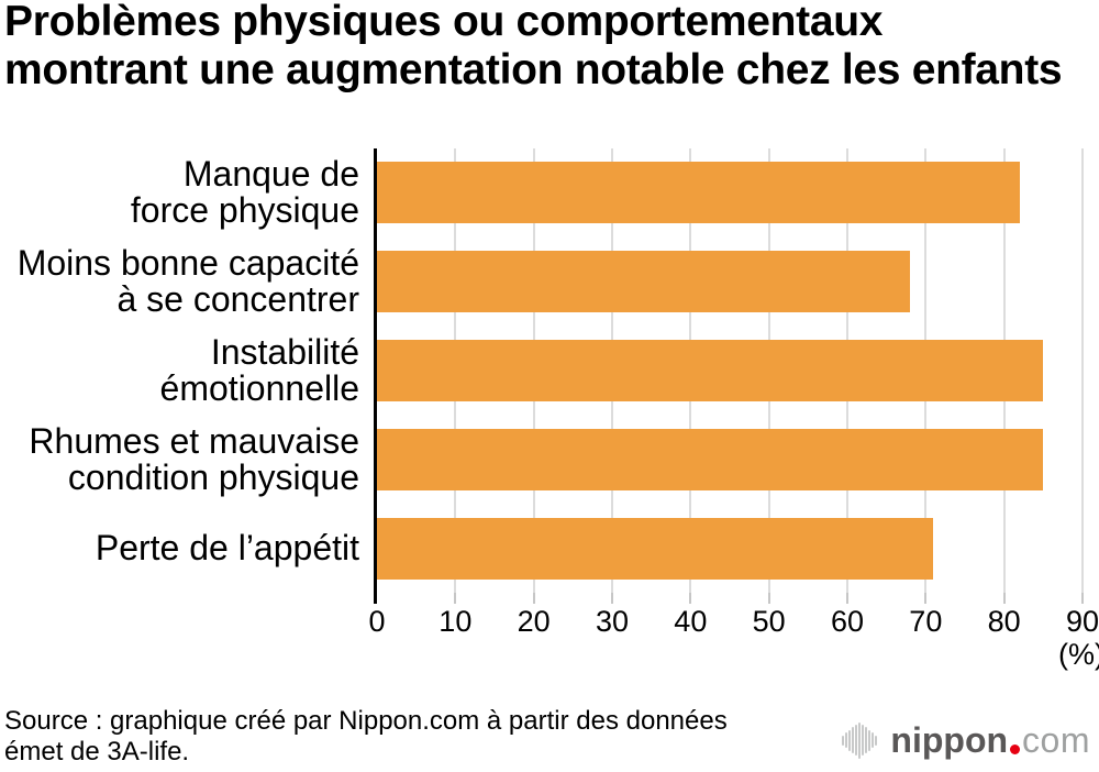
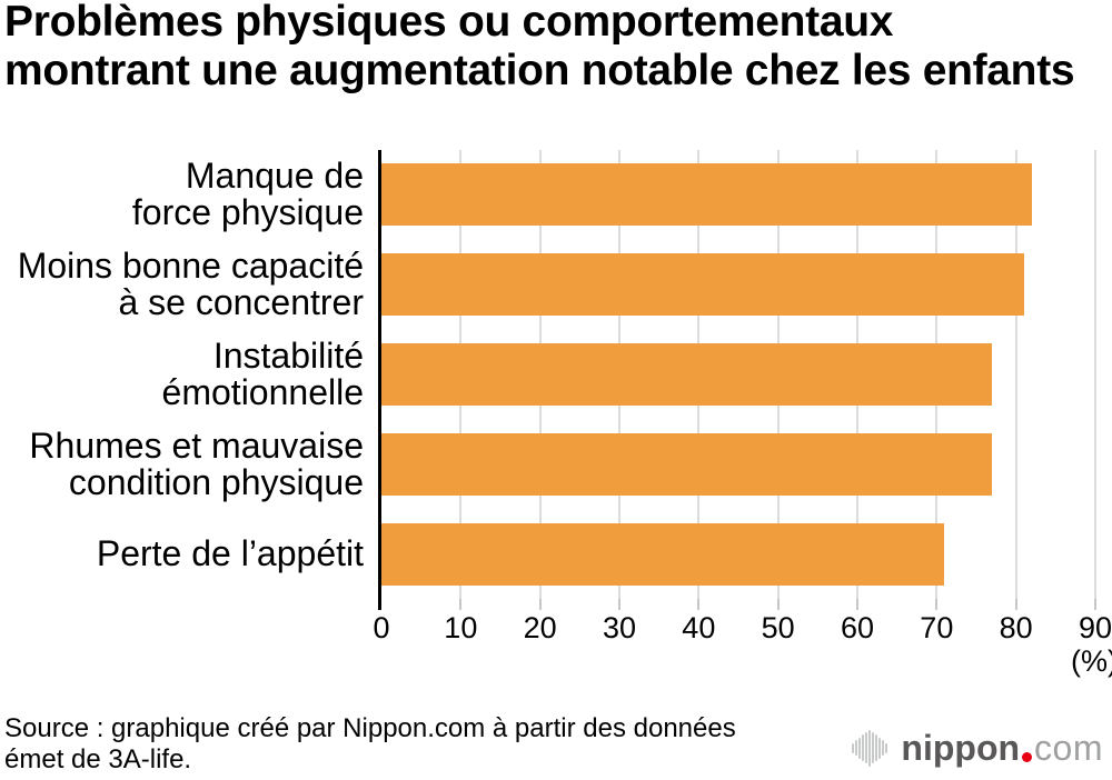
Moins bonne capacité à se concentrer: 68 -> 81
Instabilité émotionnelle: 85 -> 77
Rhumes et mauvaise condition physique: 85 -> 77
